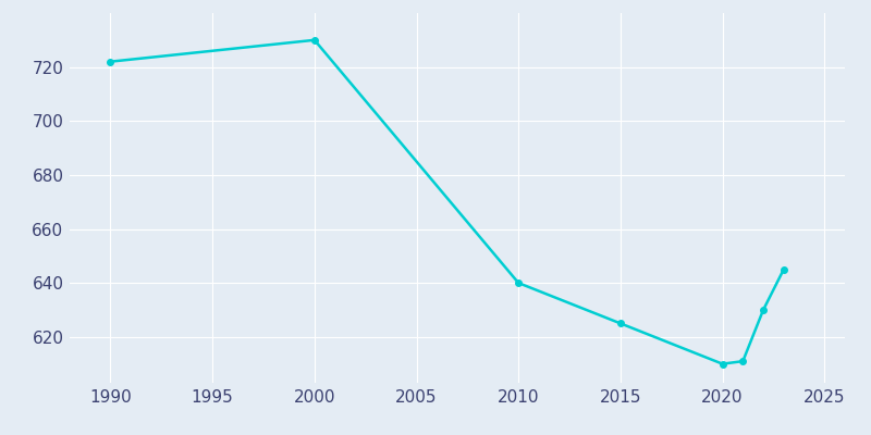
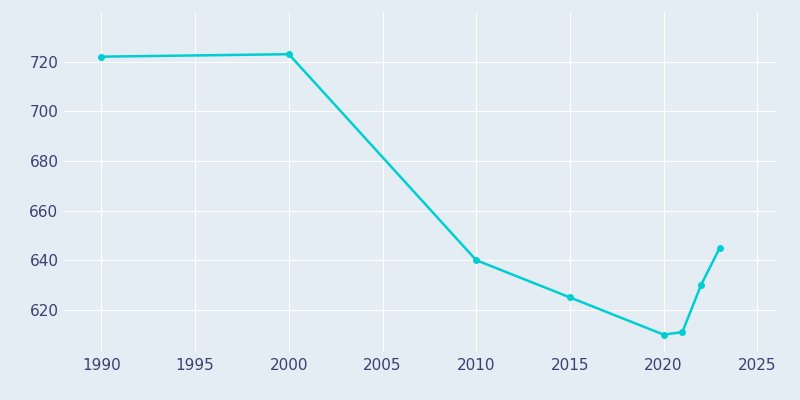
2000: 730 -> 723
